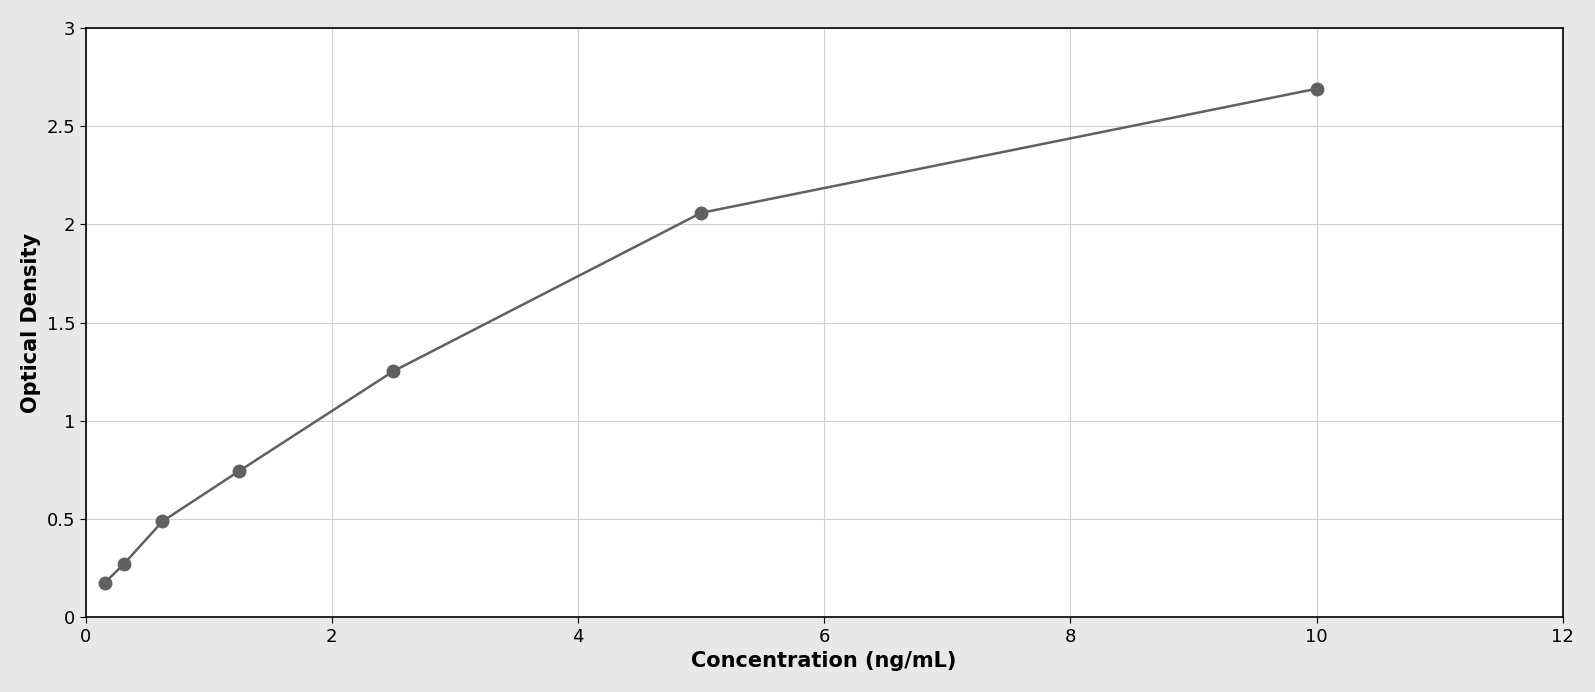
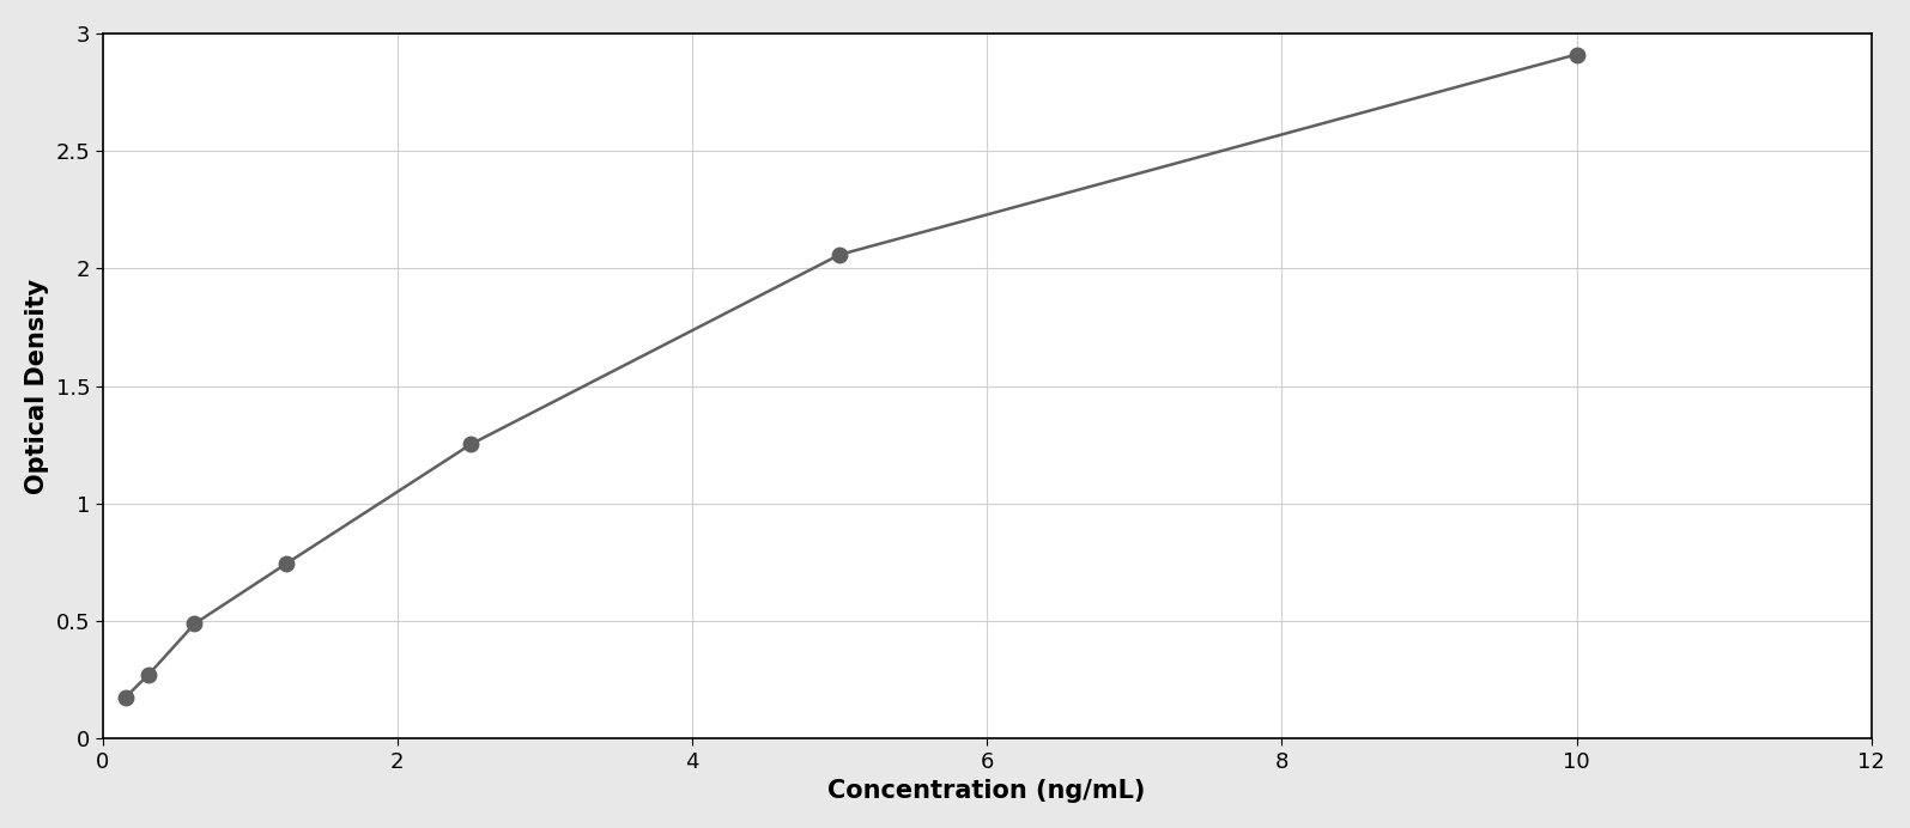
10: 2.69 -> 2.91
